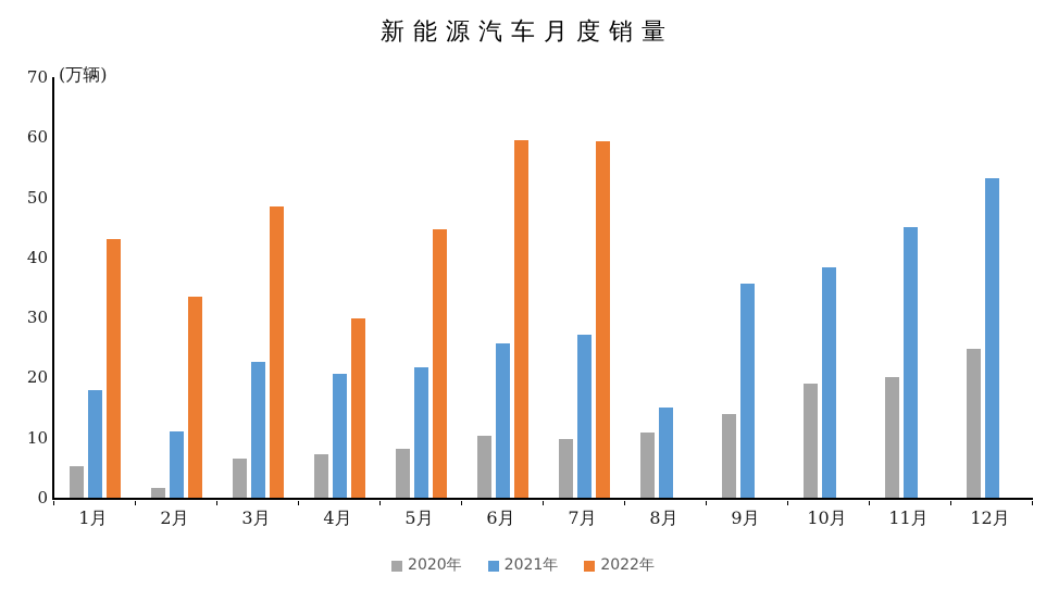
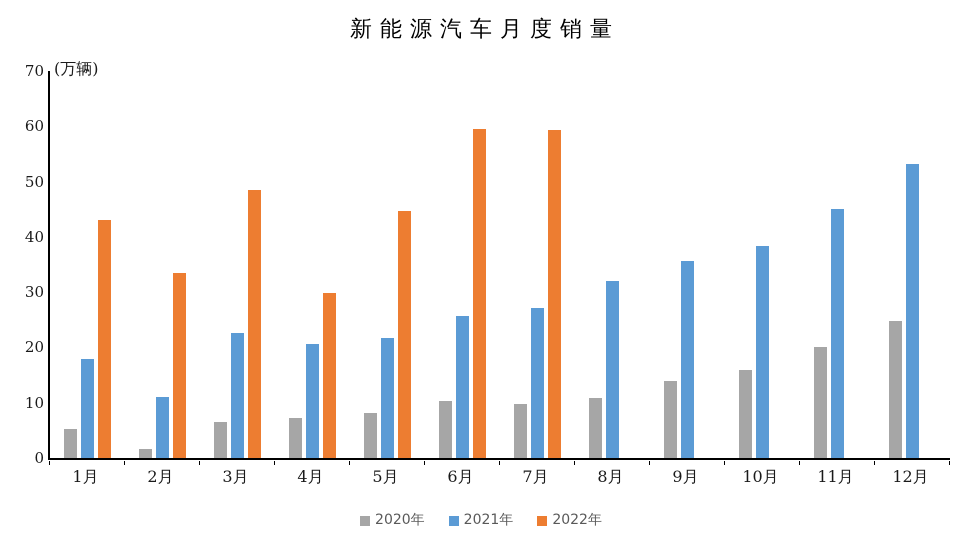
2021年/8月: 15 -> 32
2020年/10月: 19 -> 16
